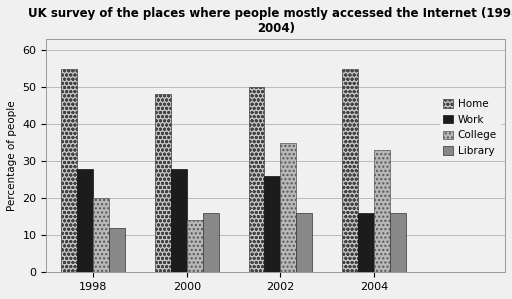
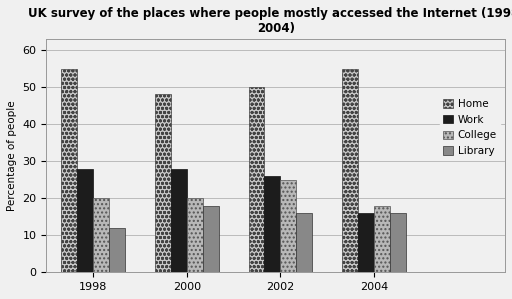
College/2000: 14 -> 20
Library/2000: 16 -> 18
College/2002: 35 -> 25
College/2004: 33 -> 18
